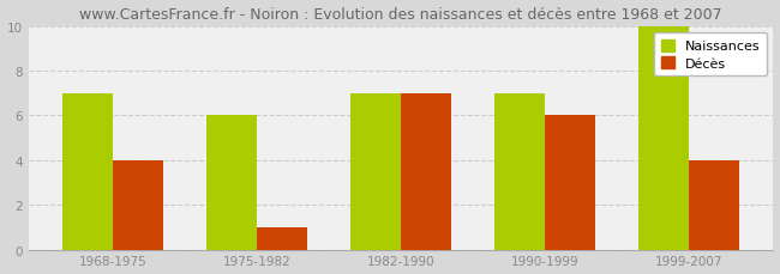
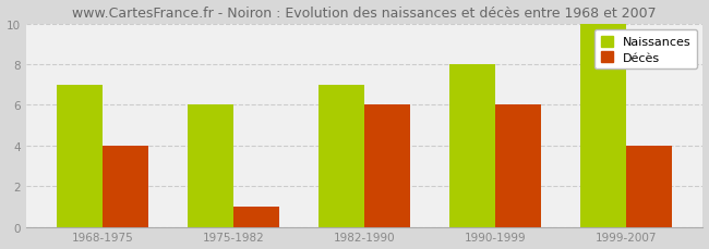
Décès/1982-1990: 7 -> 6
Naissances/1990-1999: 7 -> 8
